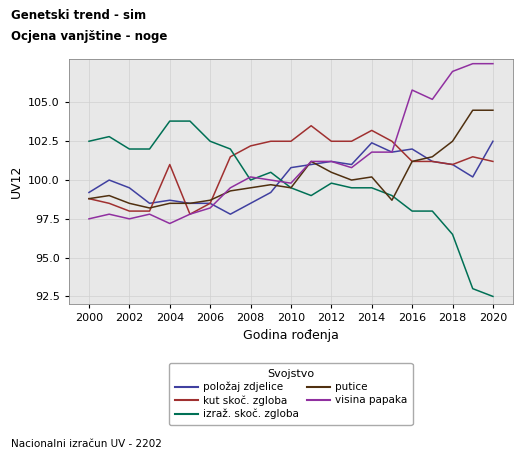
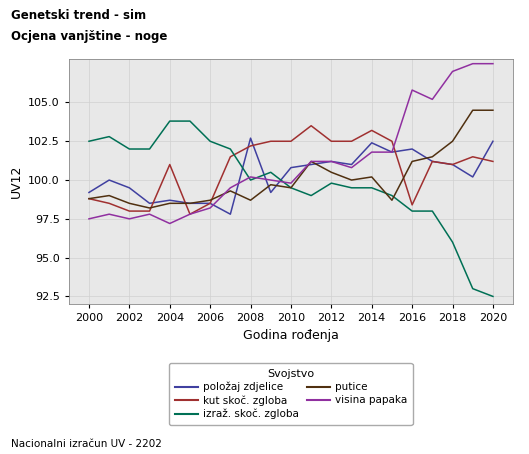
položaj zdjelice/2008: 98.5 -> 102.7
putice/2008: 99.5 -> 98.7
kut skoč. zgloba/2016: 101.2 -> 98.4
izraž. skoč. zgloba/2018: 96.5 -> 96.0
